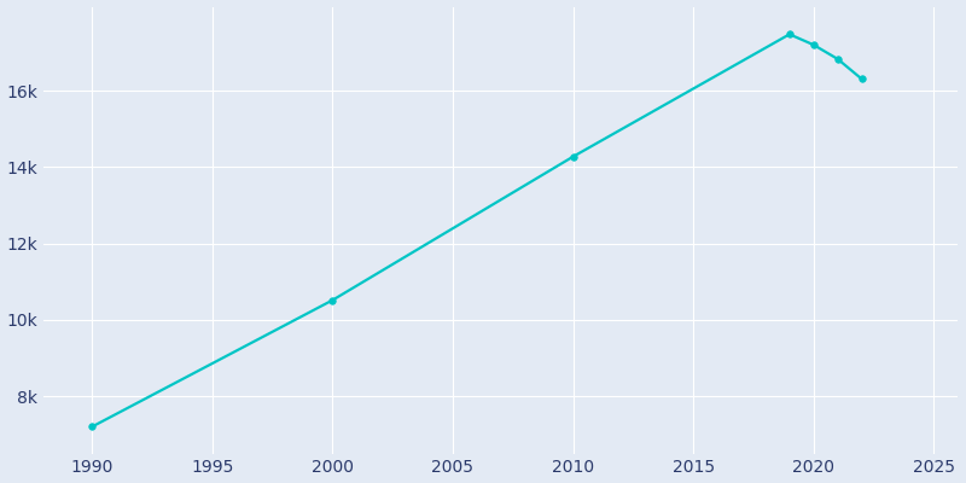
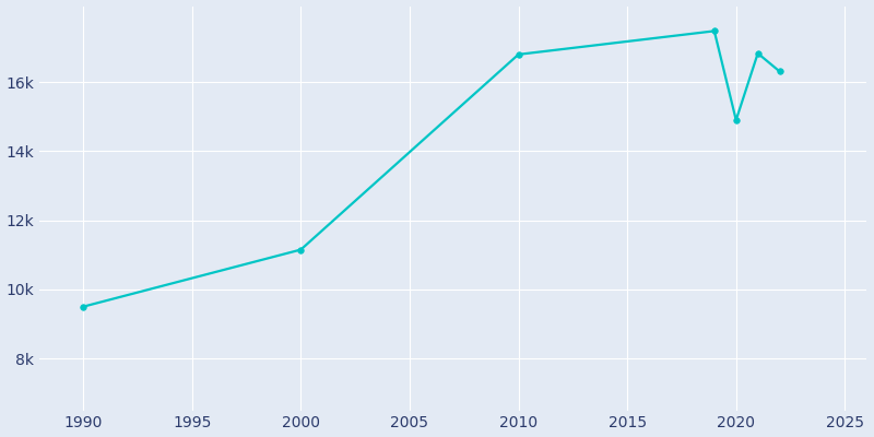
1990: 7.20k -> 9.50k
2000: 10.52k -> 11.15k
2010: 14.27k -> 16.80k
2020: 17.20k -> 14.90k
